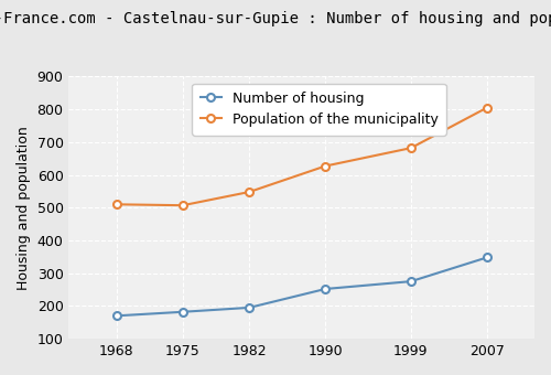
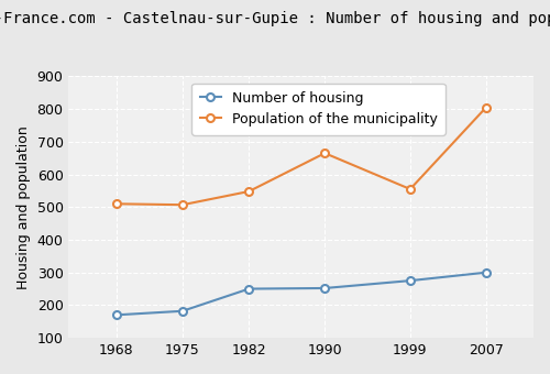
Number of housing/1982: 195 -> 250
Population of the municipality/1990: 627 -> 665
Population of the municipality/1999: 682 -> 555
Number of housing/2007: 348 -> 300
